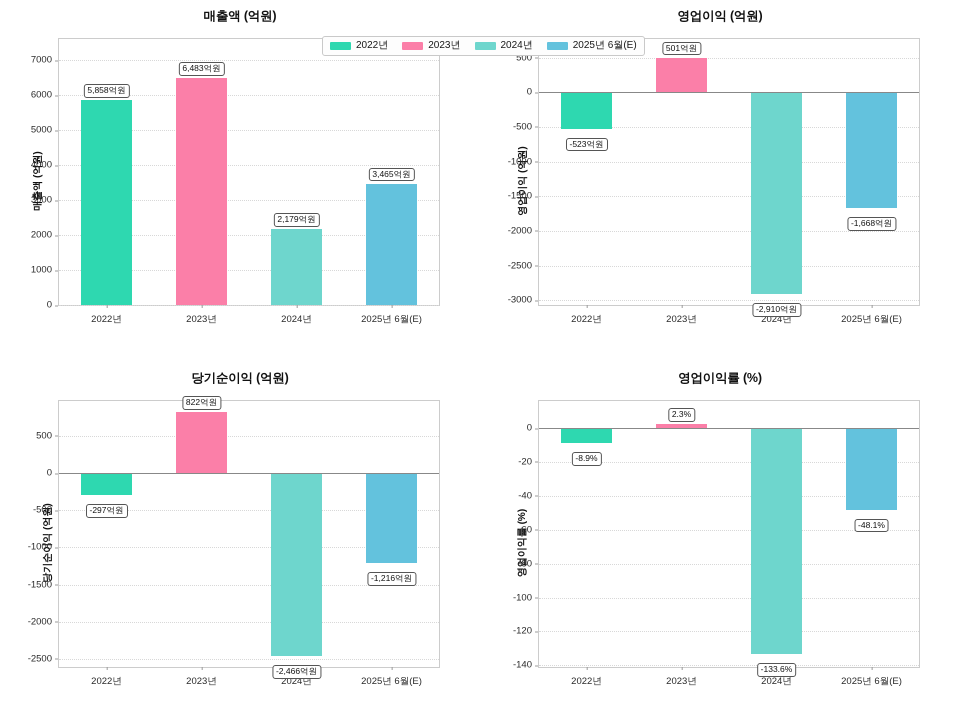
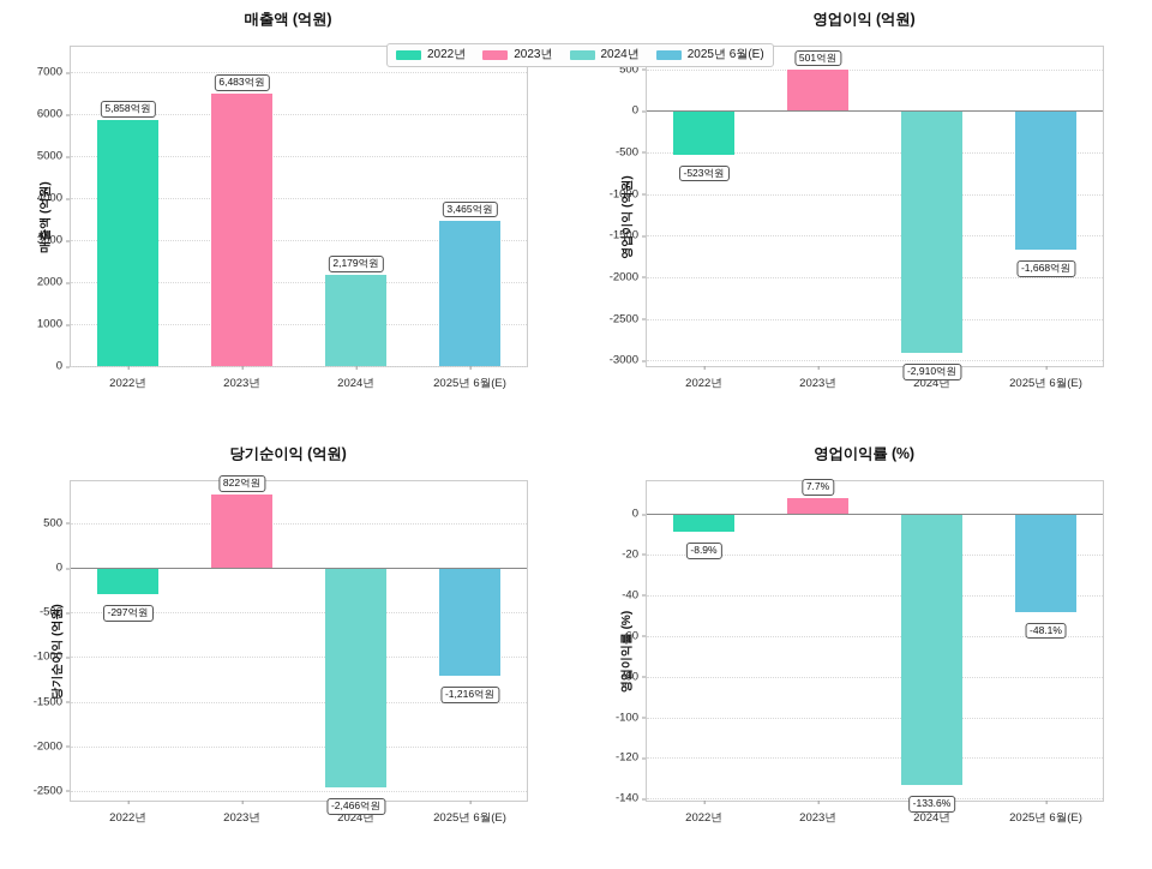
영업이익률 (%)/2023년: 2.3% -> 7.7%
